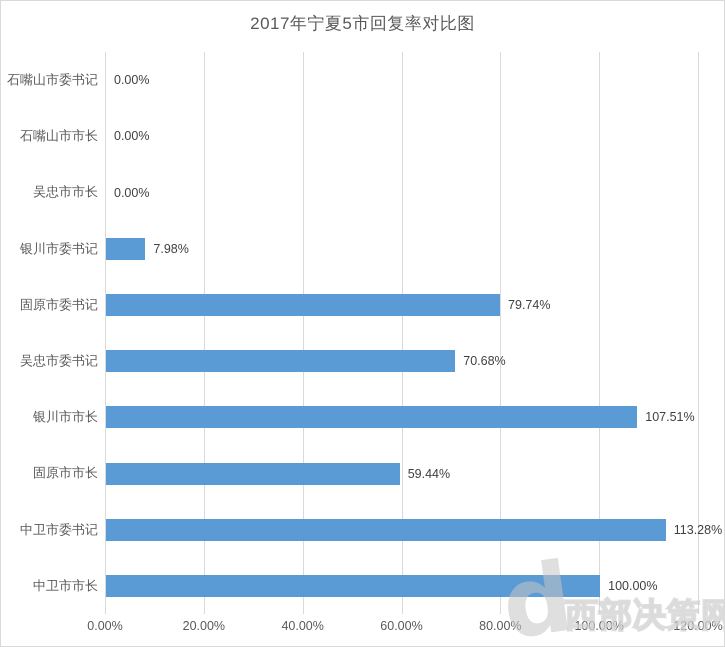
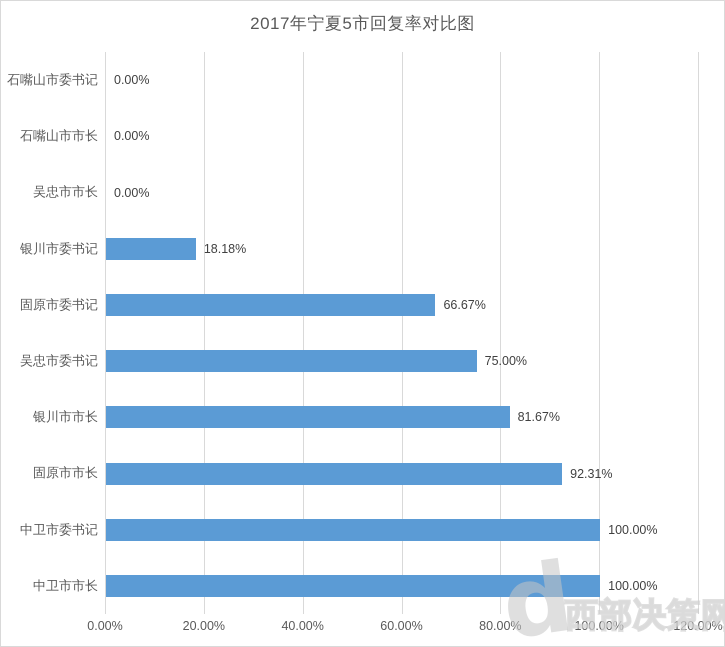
银川市委书记: 7.98% -> 18.18%
固原市委书记: 79.74% -> 66.67%
吴忠市委书记: 70.68% -> 75.00%
银川市市长: 107.51% -> 81.67%
固原市市长: 59.44% -> 92.31%
中卫市委书记: 113.28% -> 100.00%
